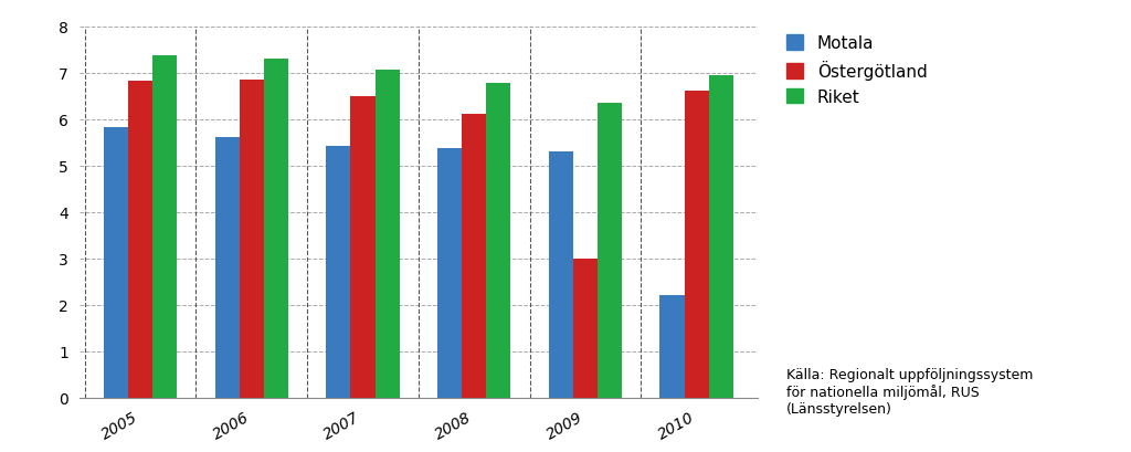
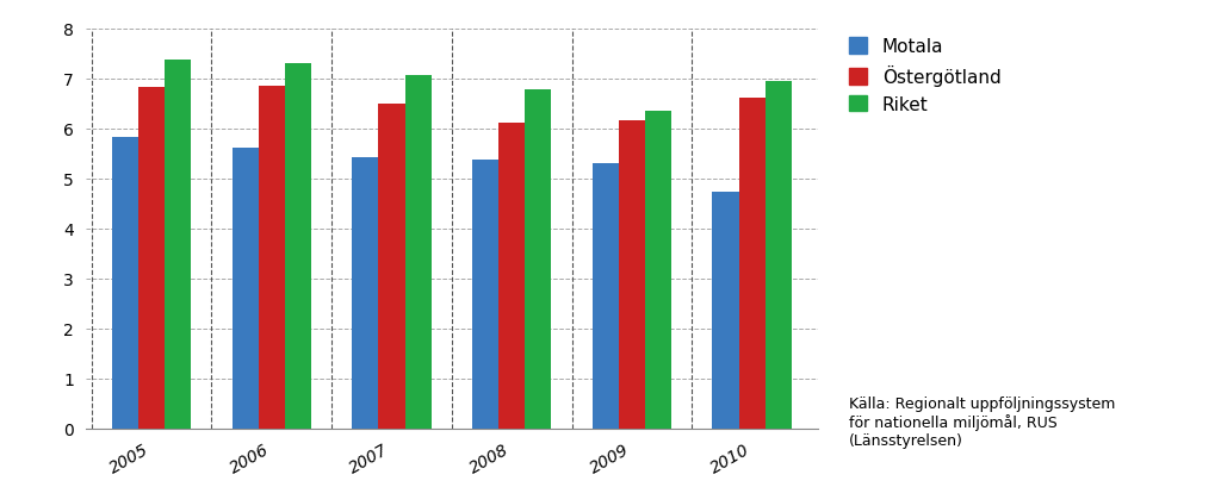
Östergötland/2009: 3.00 -> 6.17
Motala/2010: 2.20 -> 4.73
